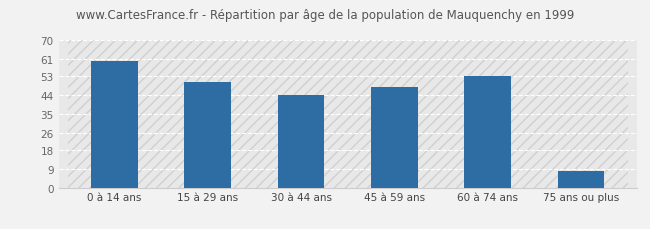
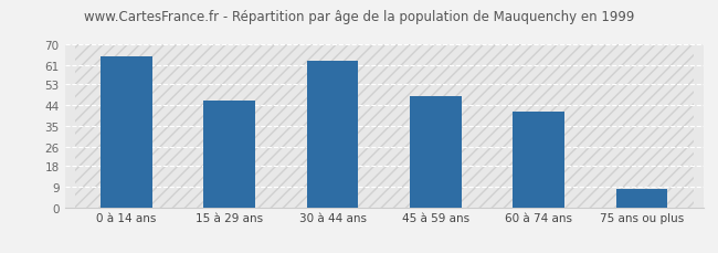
0 à 14 ans: 60 -> 65
15 à 29 ans: 50 -> 46
30 à 44 ans: 44 -> 63
60 à 74 ans: 53 -> 41
